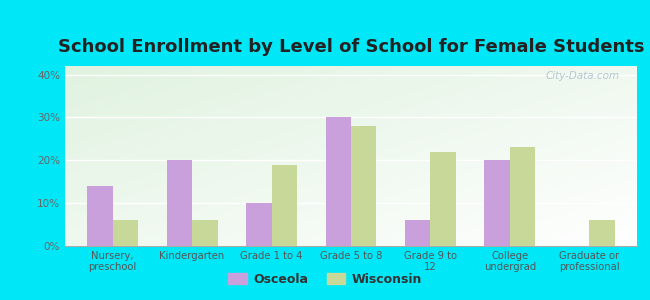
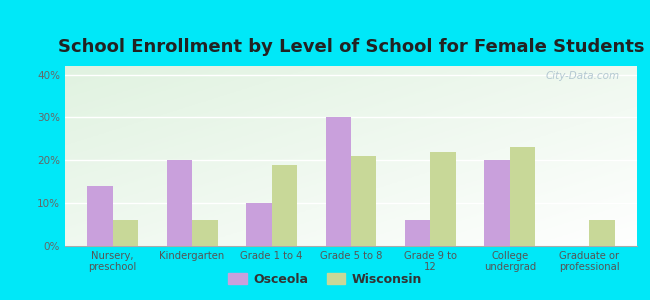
Wisconsin/Grade 5 to 8: 28% -> 21%
